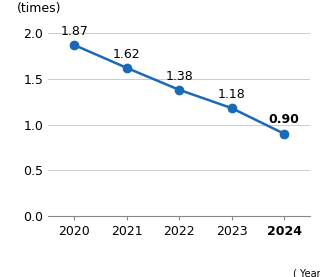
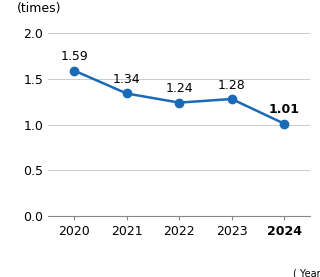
2020: 1.87 -> 1.59
2021: 1.62 -> 1.34
2022: 1.38 -> 1.24
2023: 1.18 -> 1.28
2024: 0.90 -> 1.01
